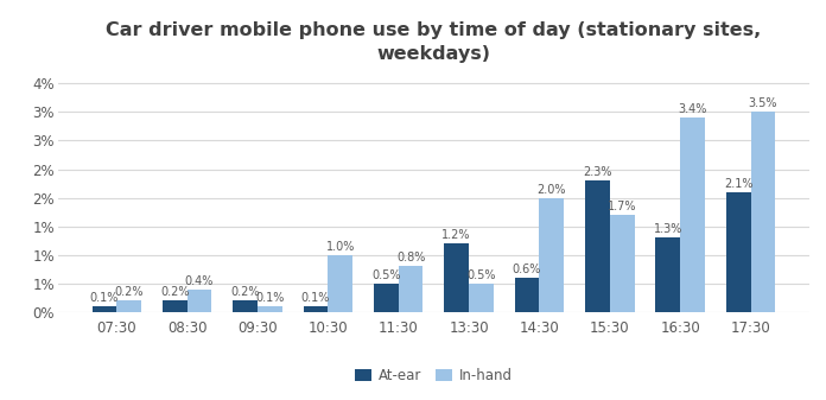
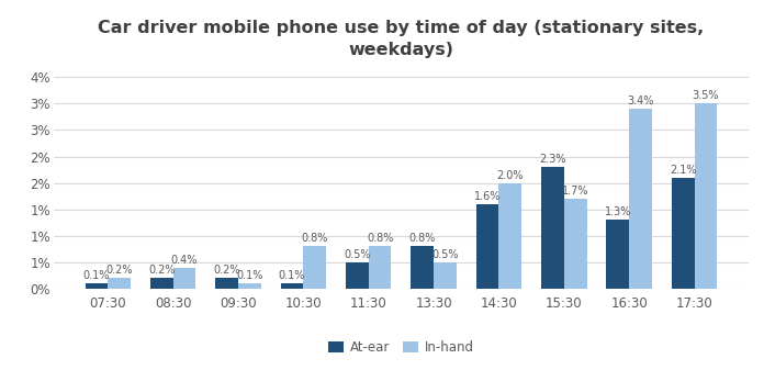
In-hand/10:30: 1.0% -> 0.8%
At-ear/13:30: 1.2% -> 0.8%
At-ear/14:30: 0.6% -> 1.6%
